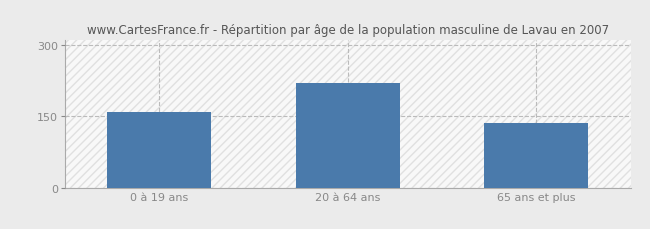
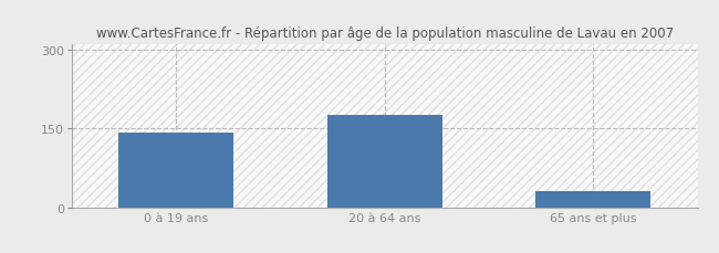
0 à 19 ans: 160 -> 143
20 à 64 ans: 220 -> 176
65 ans et plus: 135 -> 30
